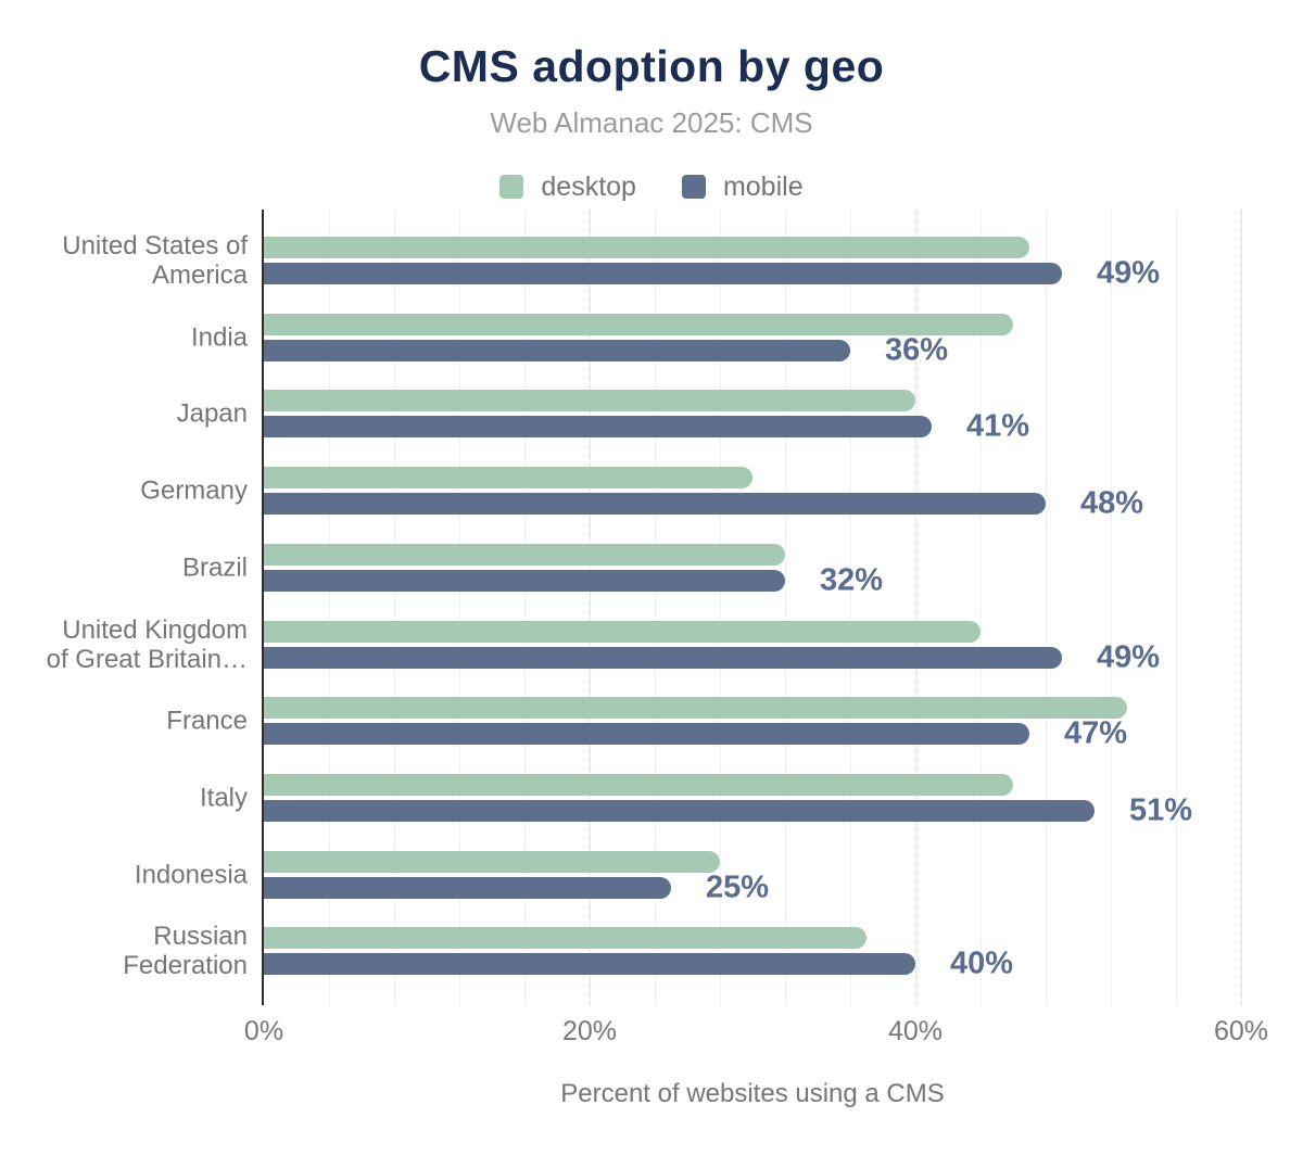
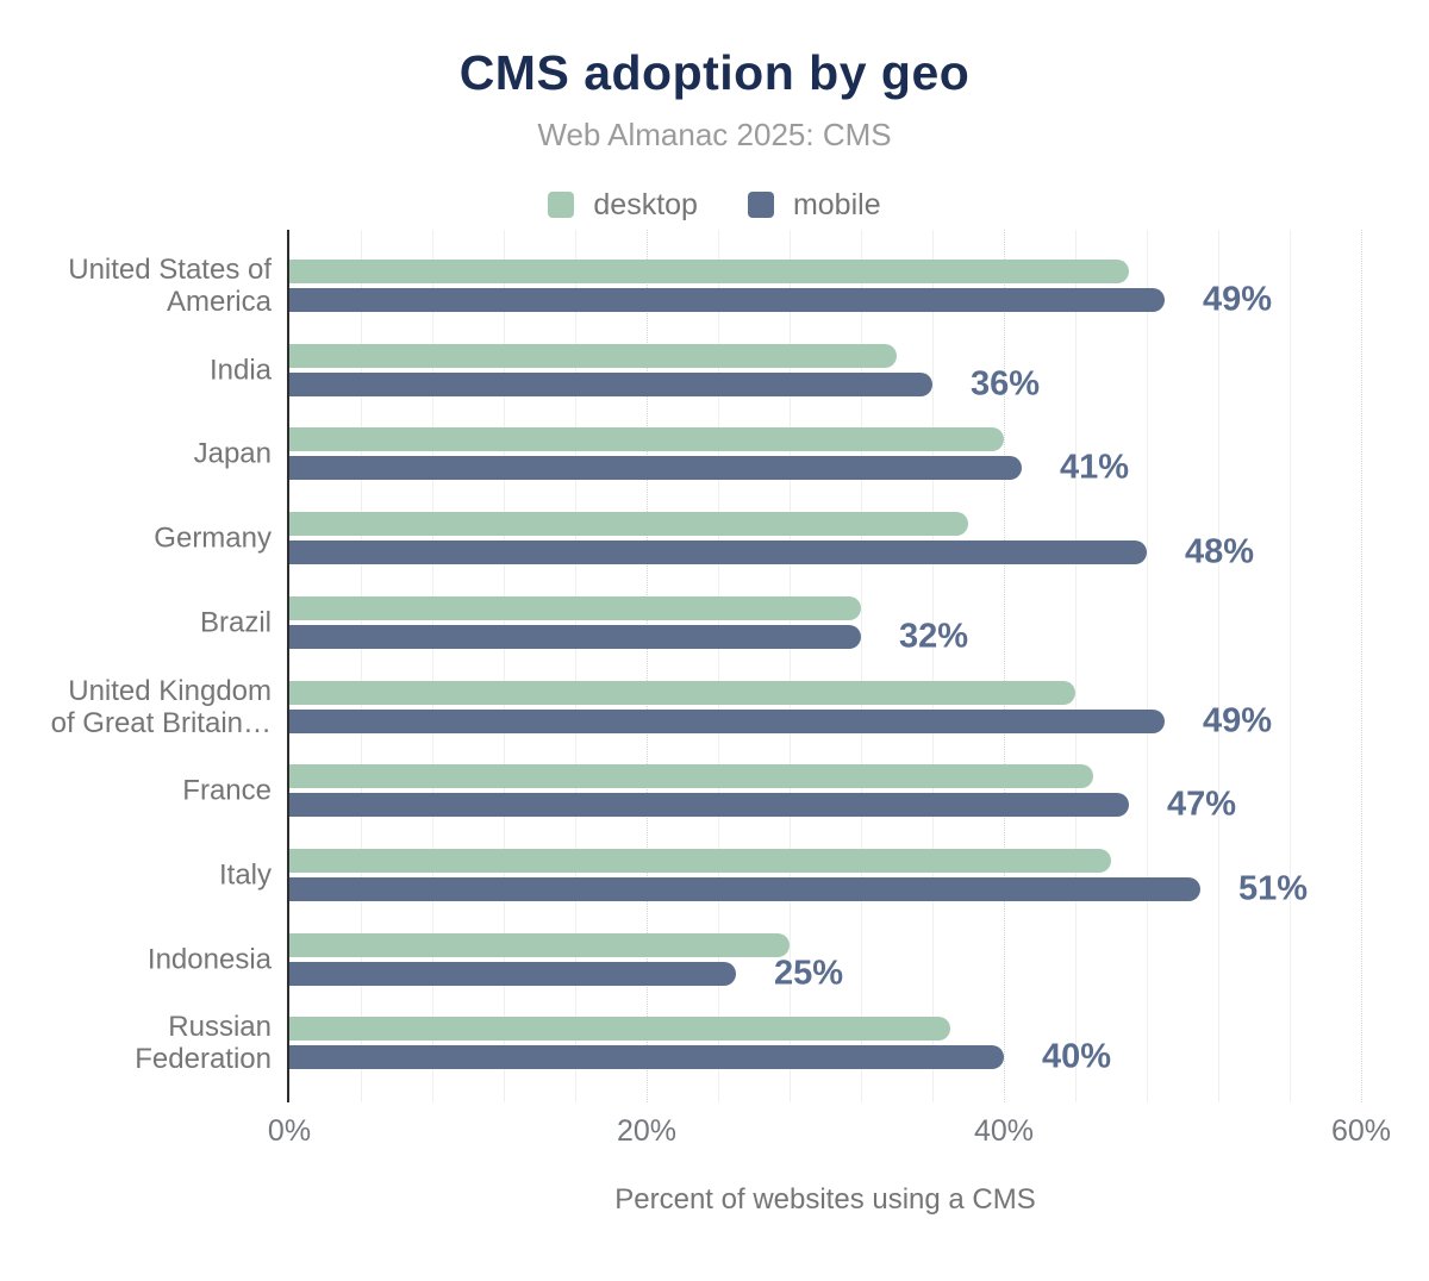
desktop/India: 46% -> 34%
desktop/Germany: 30% -> 38%
desktop/France: 53% -> 45%
